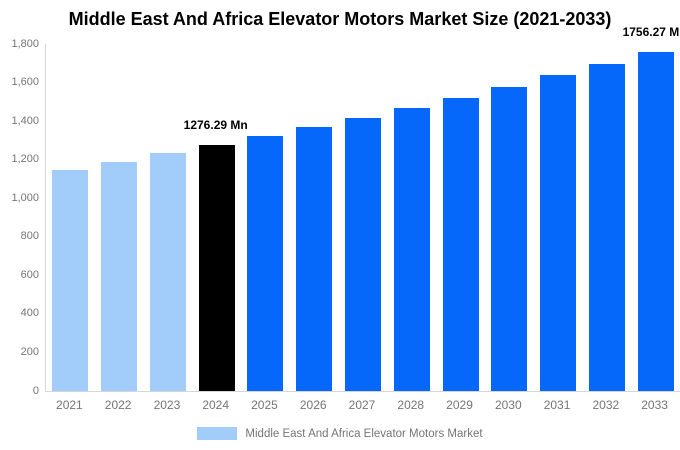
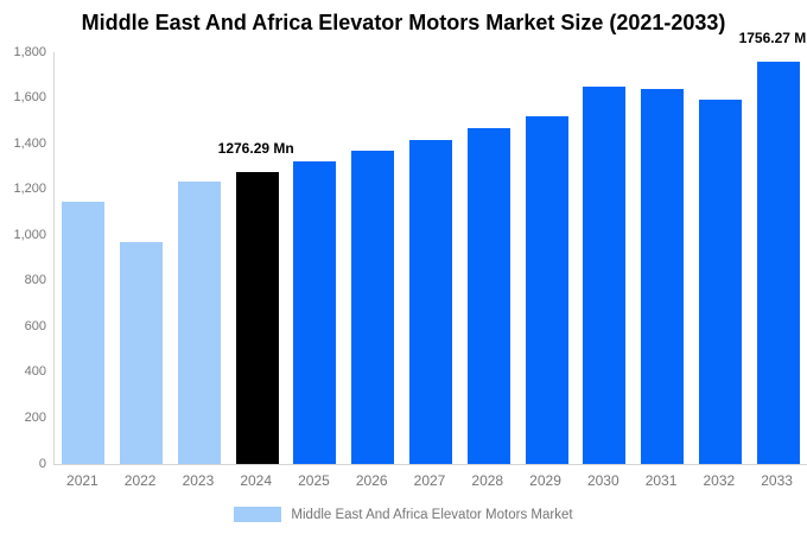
2022: 1190 -> 970
2030: 1580 -> 1650
2032: 1700 -> 1590
